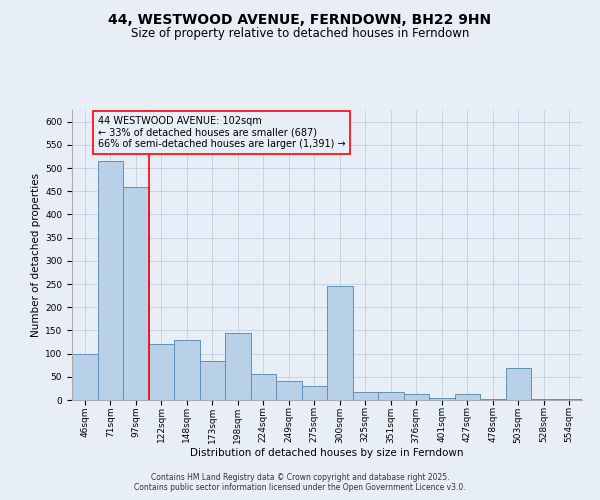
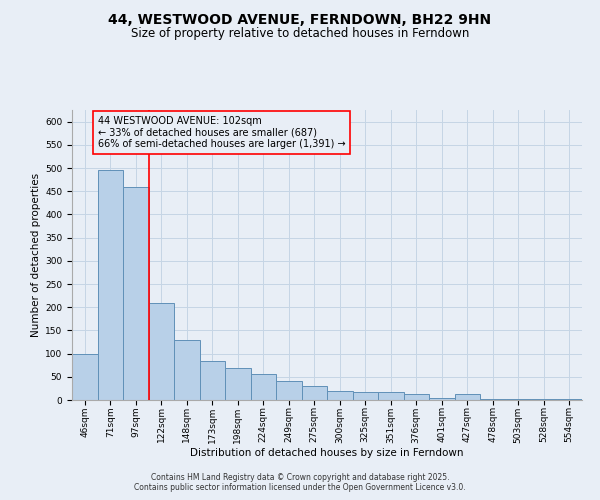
71sqm: 515 -> 495
122sqm: 120 -> 210
198sqm: 145 -> 68
300sqm: 245 -> 20
503sqm: 70 -> 3
